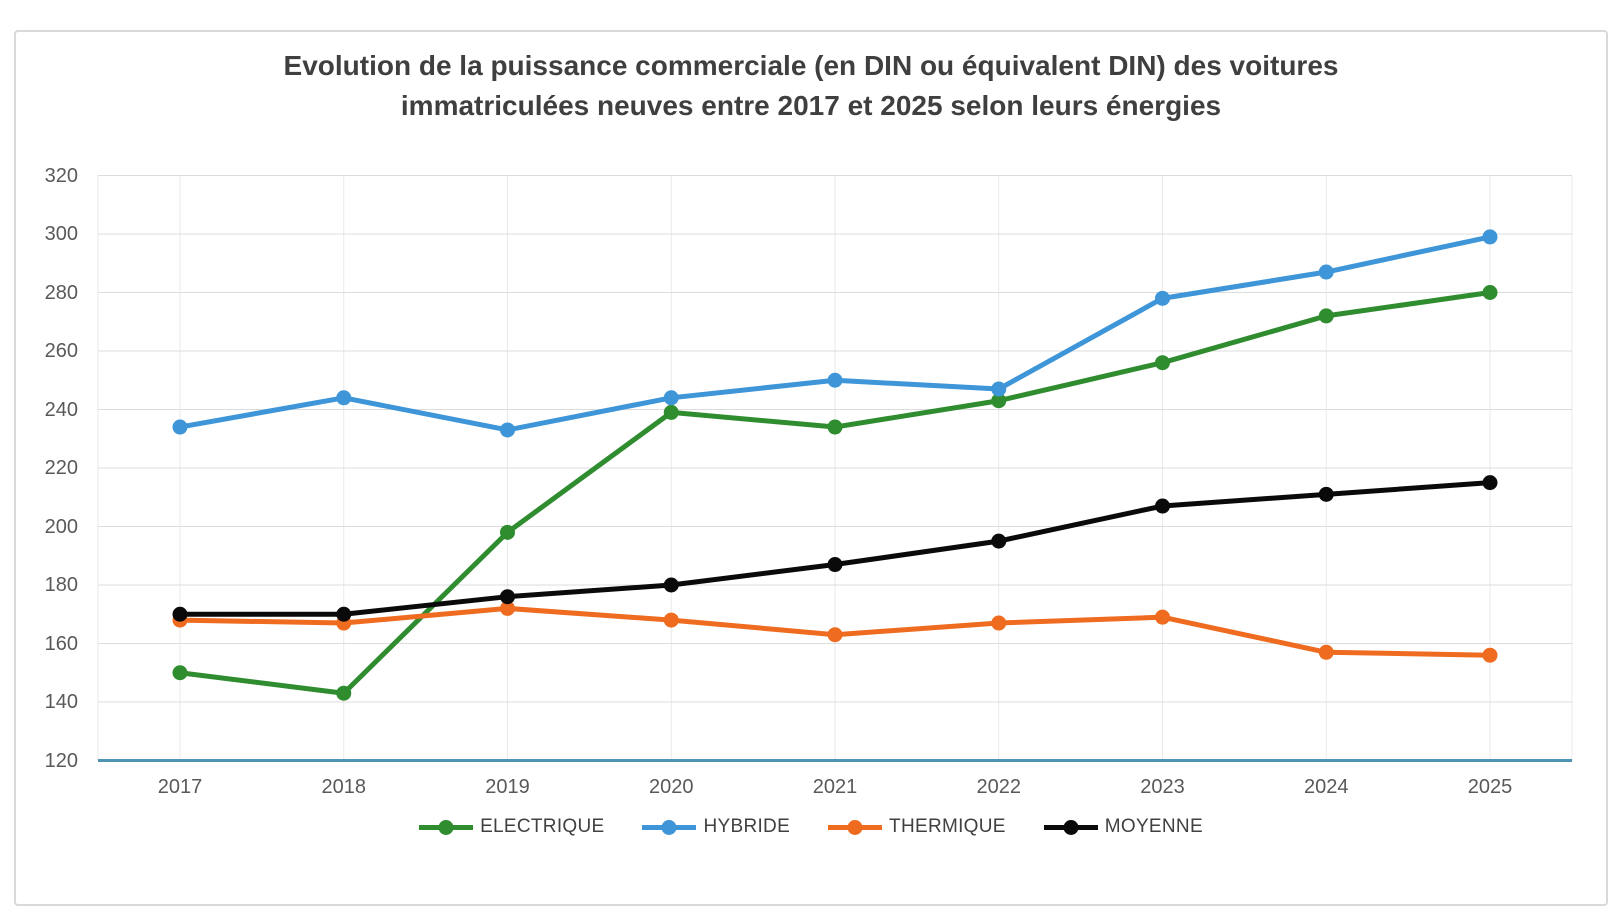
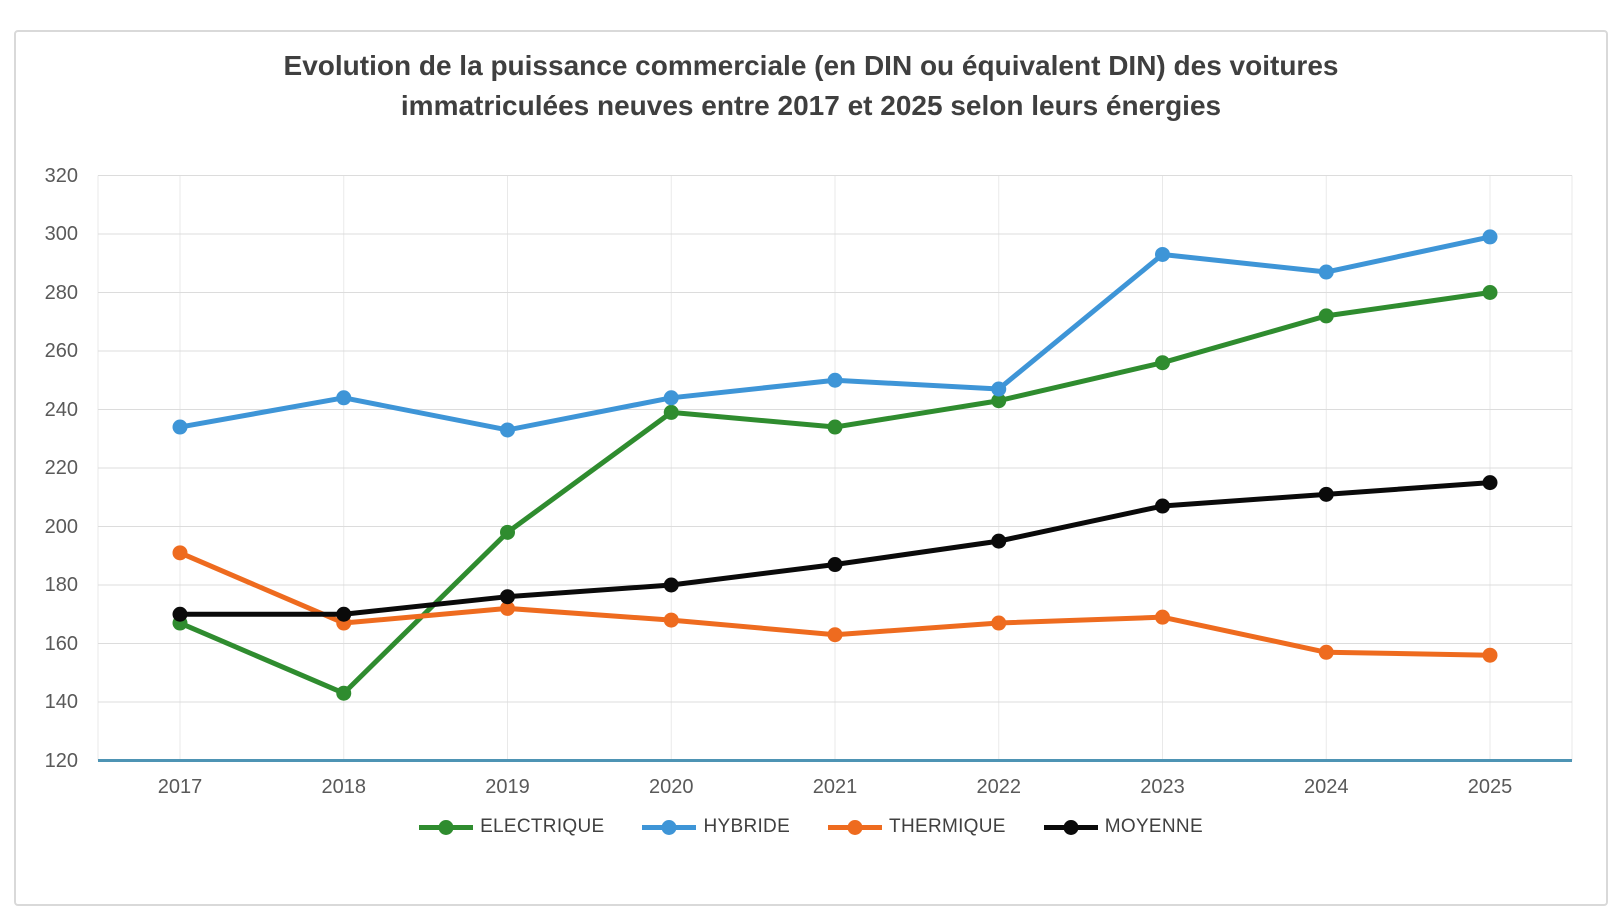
ELECTRIQUE/2017: 150 -> 167
THERMIQUE/2017: 168 -> 191
HYBRIDE/2023: 278 -> 293
